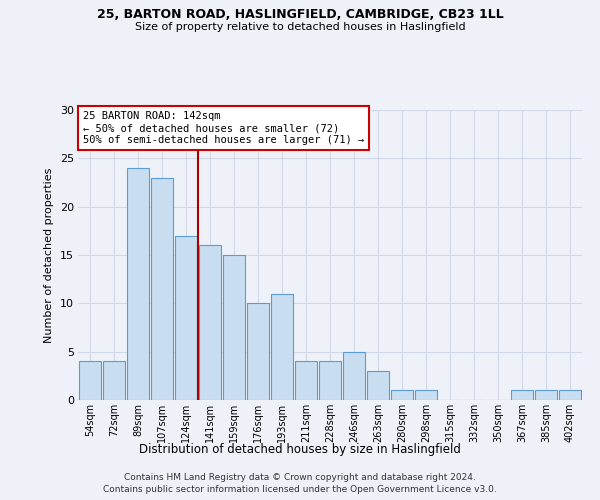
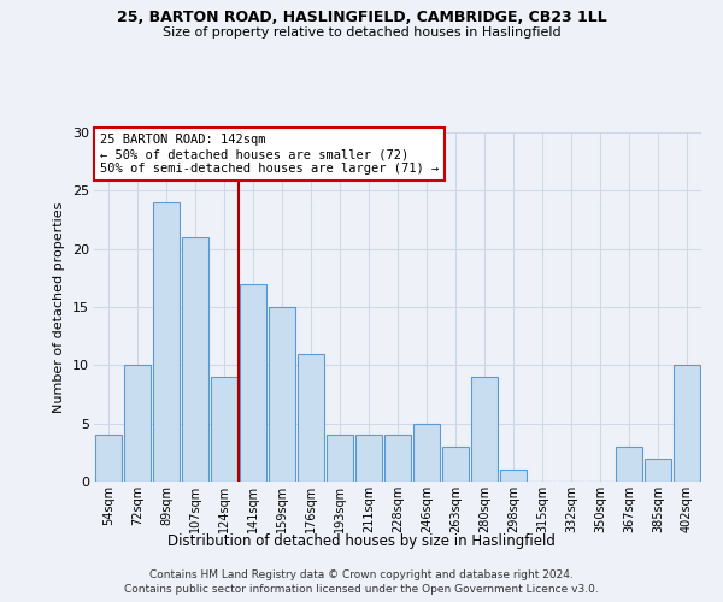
72sqm: 4 -> 10
107sqm: 23 -> 21
124sqm: 17 -> 9
141sqm: 16 -> 17
176sqm: 10 -> 11
193sqm: 11 -> 4
280sqm: 1 -> 9
367sqm: 1 -> 3
385sqm: 1 -> 2
402sqm: 1 -> 10
